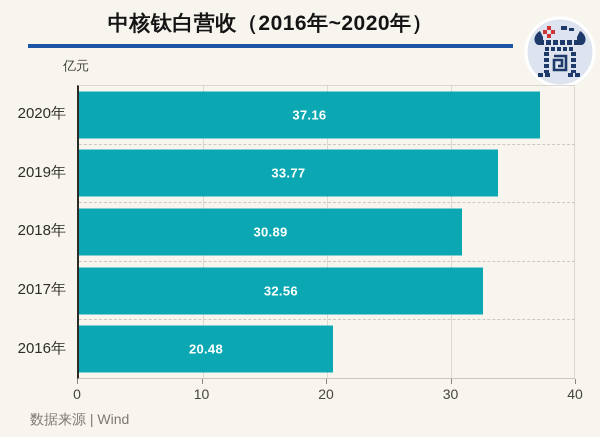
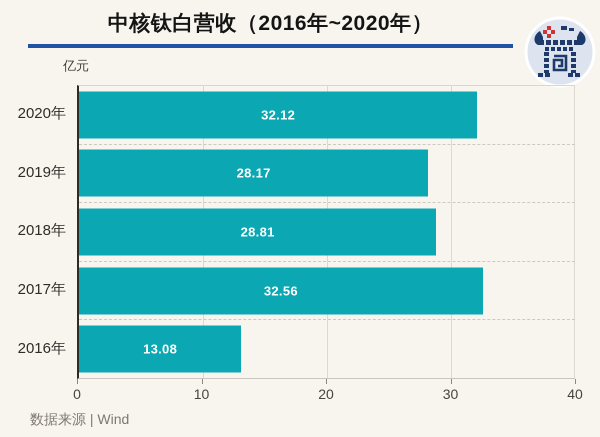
2020年: 37.16 -> 32.12
2019年: 33.77 -> 28.17
2018年: 30.89 -> 28.81
2016年: 20.48 -> 13.08
